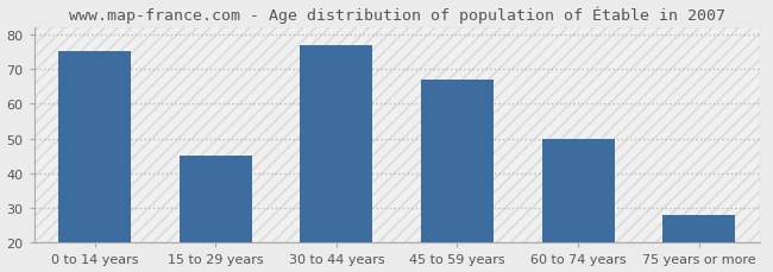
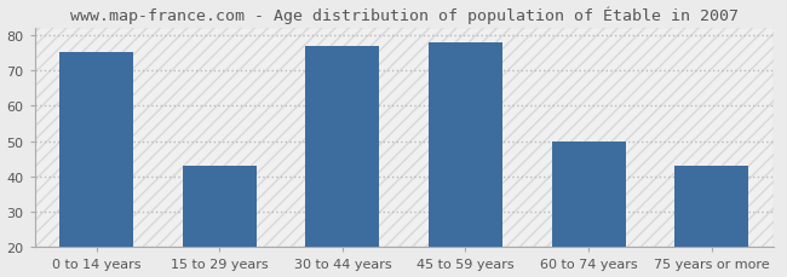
15 to 29 years: 45 -> 43
45 to 59 years: 67 -> 78
75 years or more: 28 -> 43
